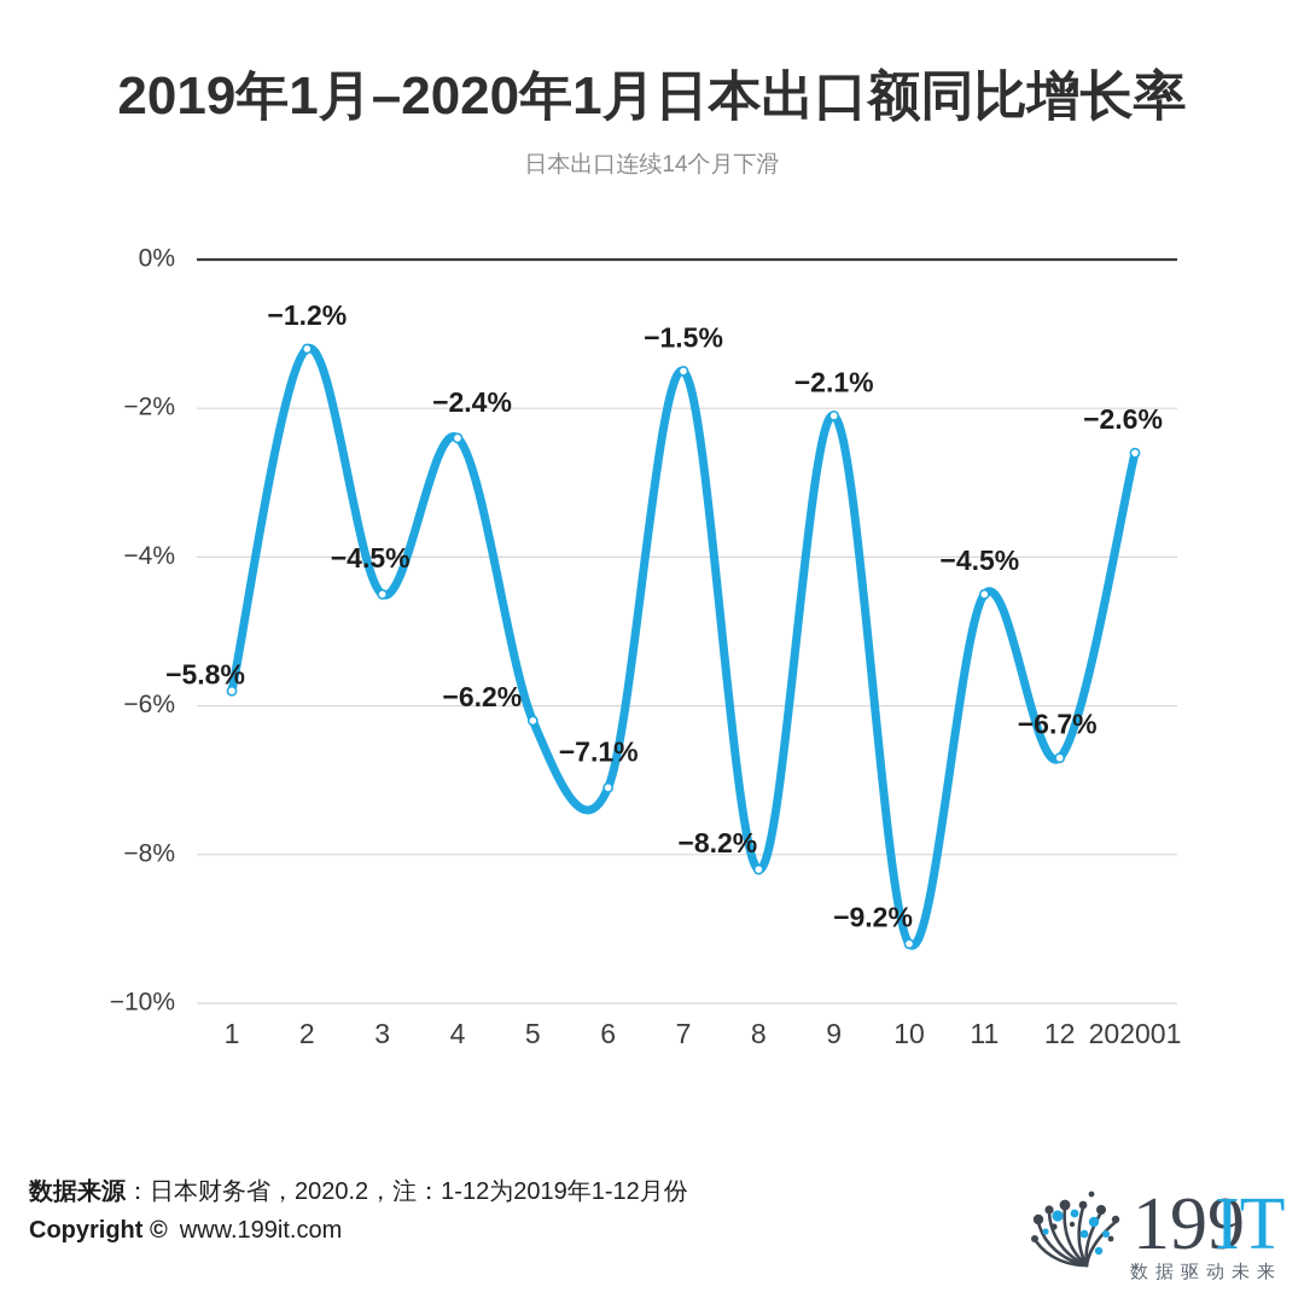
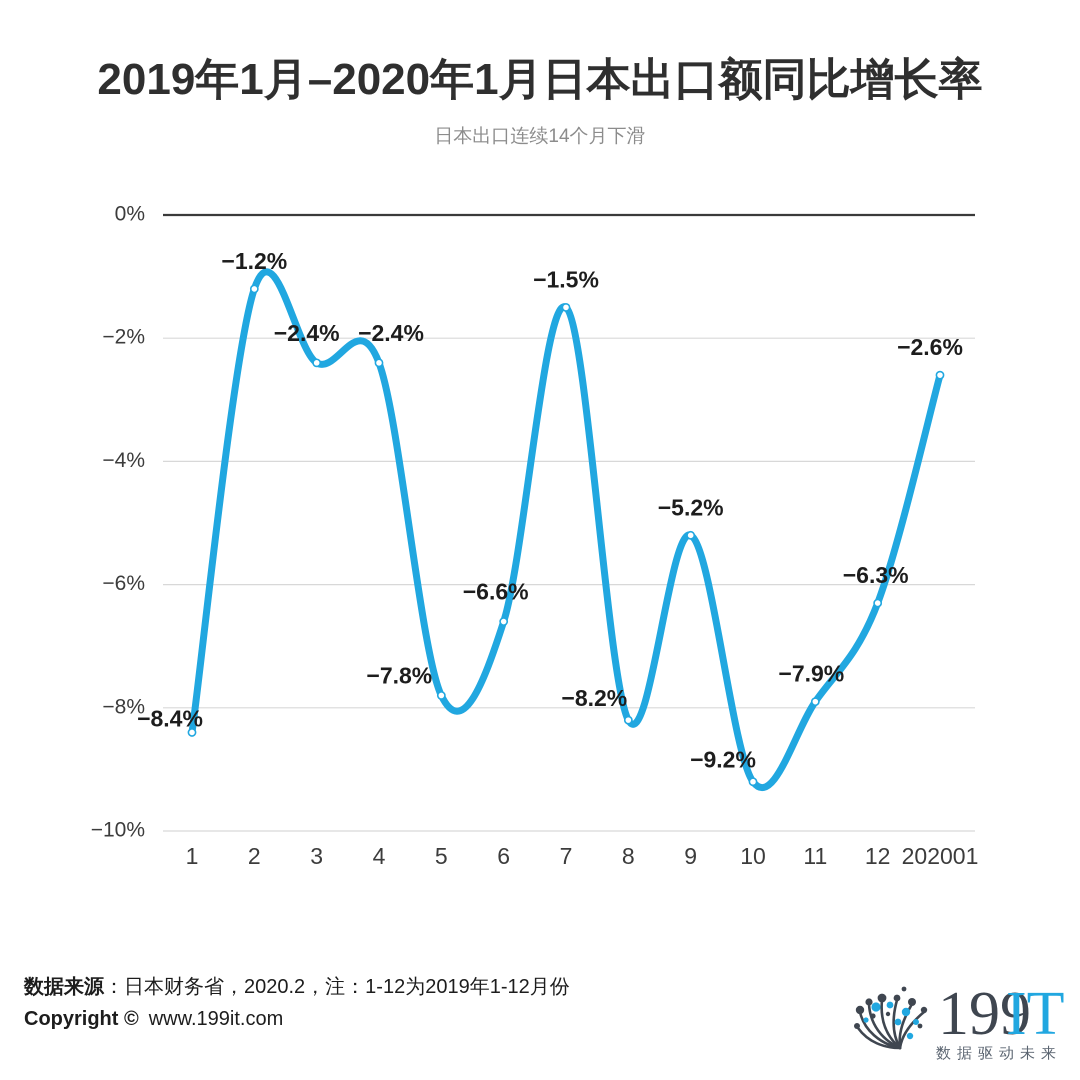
1: −5.8% -> −8.4%
3: −4.5% -> −2.4%
5: −6.2% -> −7.8%
6: −7.1% -> −6.6%
9: −2.1% -> −5.2%
11: −4.5% -> −7.9%
12: −6.7% -> −6.3%
